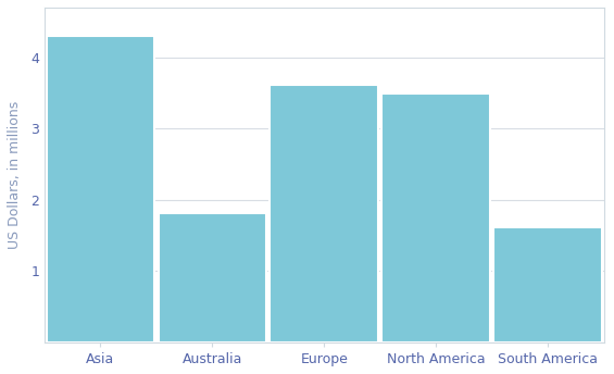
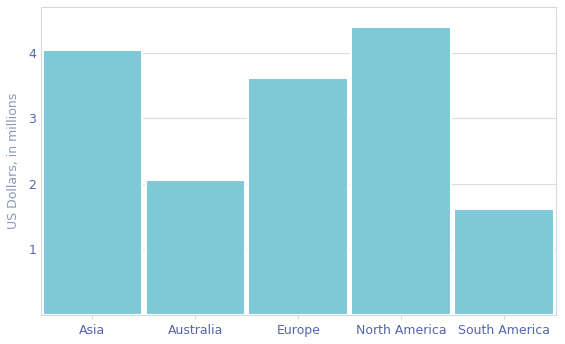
Asia: 4.30 -> 4.04
Australia: 1.82 -> 2.06
North America: 3.50 -> 4.40
